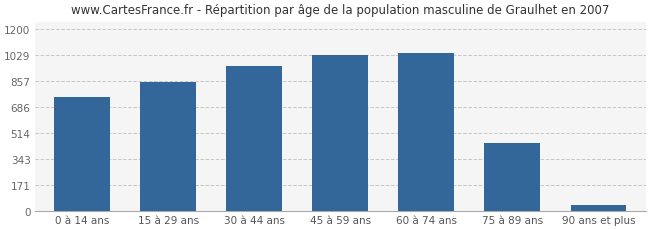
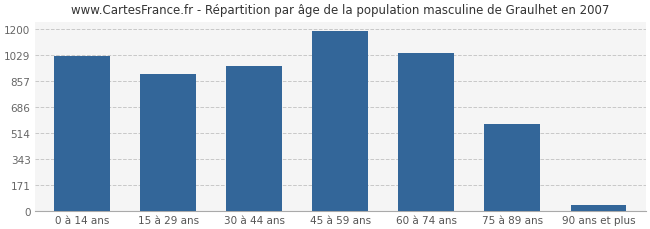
0 à 14 ans: 750 -> 1020
15 à 29 ans: 850 -> 900
45 à 59 ans: 1030 -> 1180
75 à 89 ans: 450 -> 580
